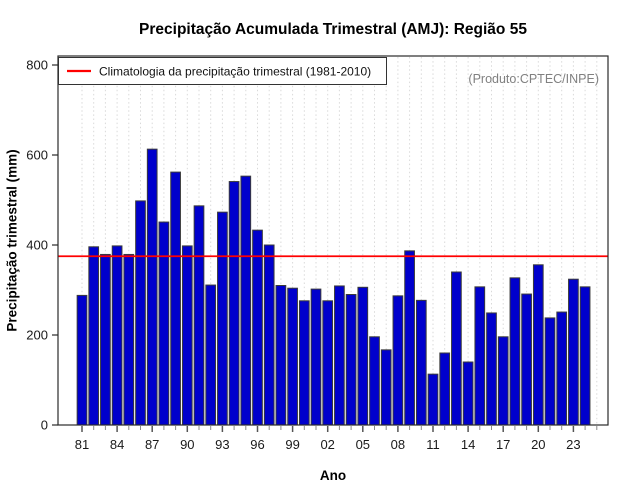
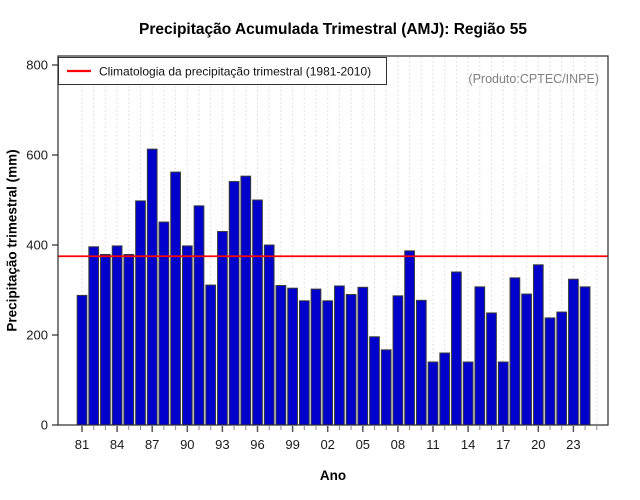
93: 470 -> 430
96: 430 -> 500
11: 110 -> 140
17: 200 -> 140
